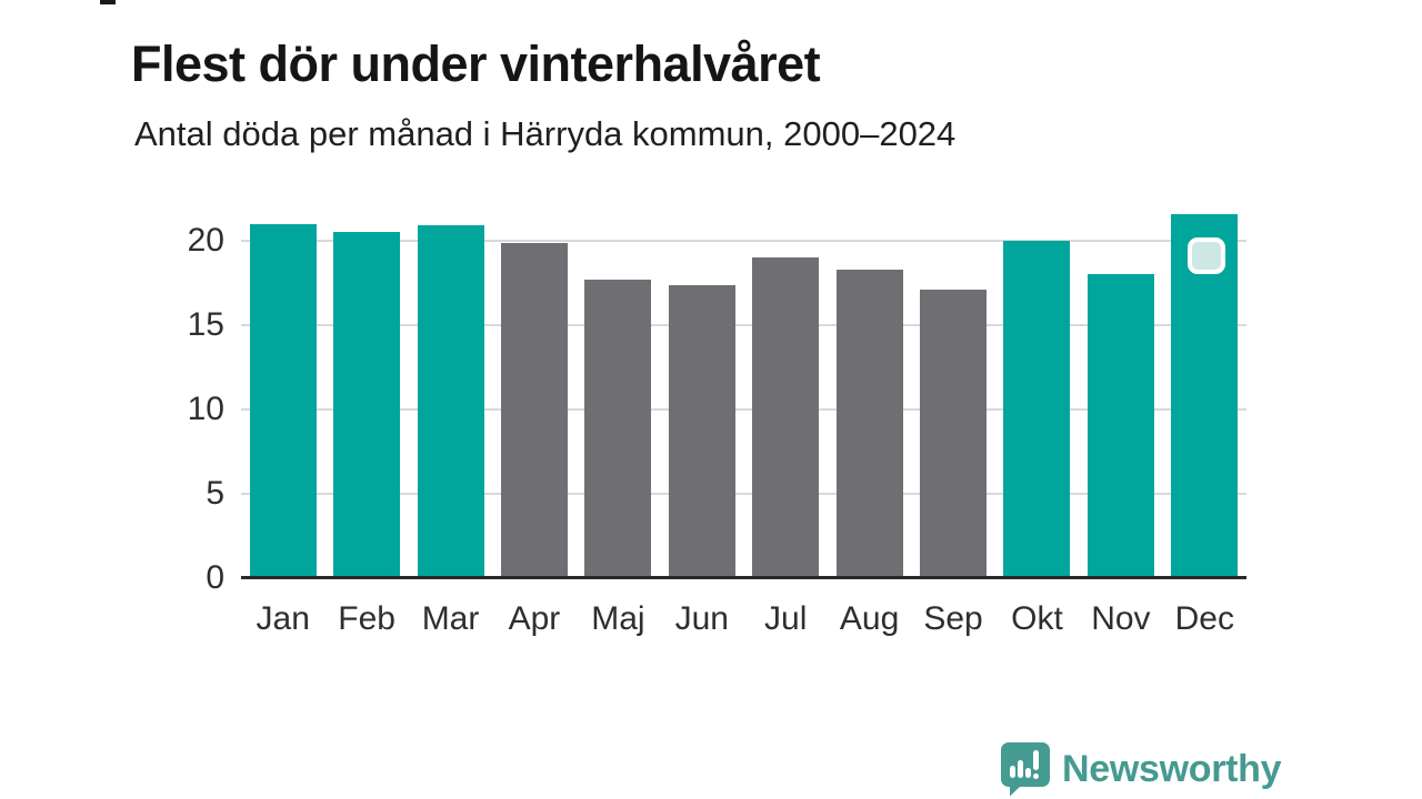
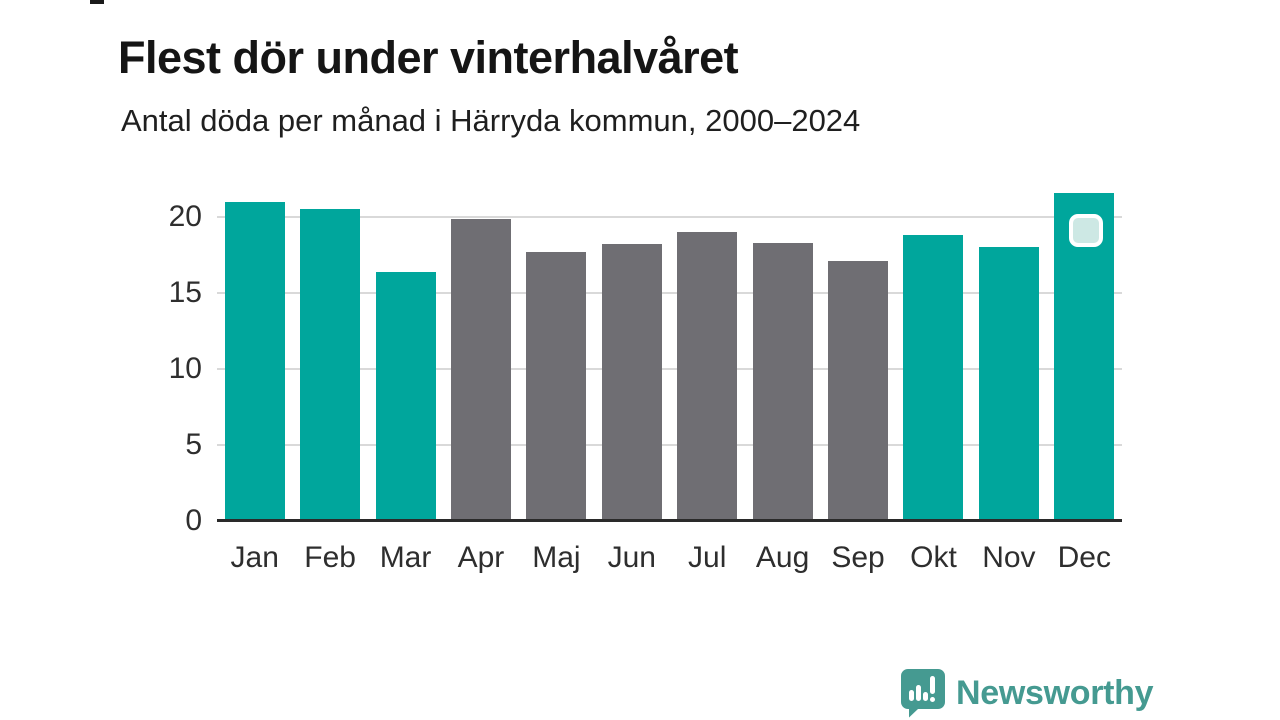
Mar: 20.9 -> 16.4
Jun: 17.4 -> 18.2
Okt: 20.0 -> 18.8
